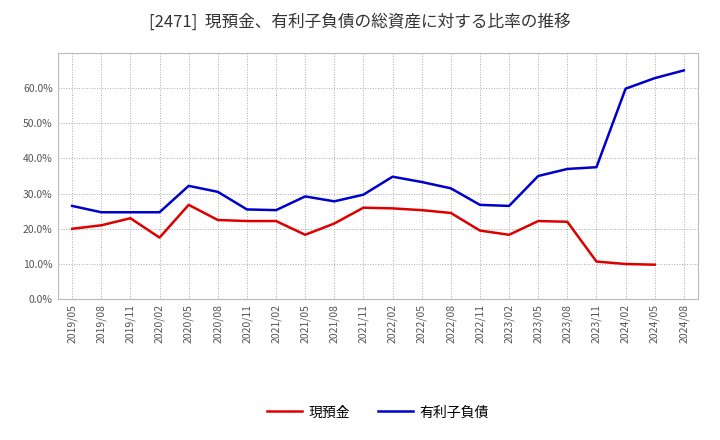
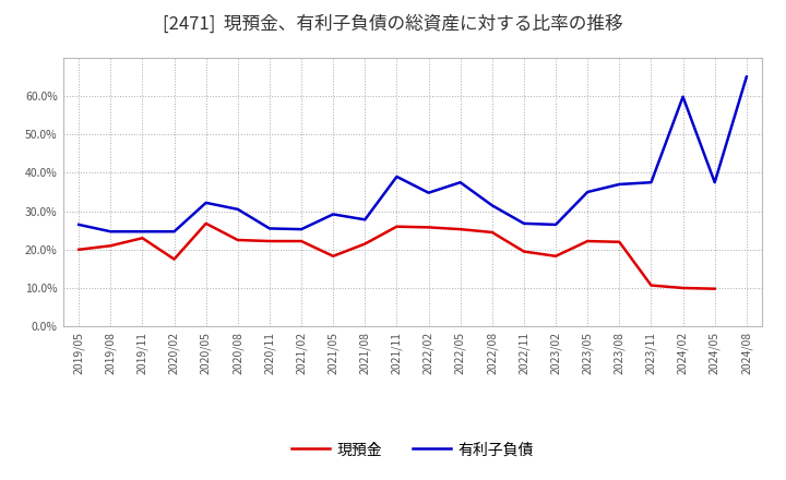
有利子負債/2021/11: 29.7% -> 39.0%
有利子負債/2022/05: 33.3% -> 37.5%
有利子負債/2024/05: 62.8% -> 37.5%
